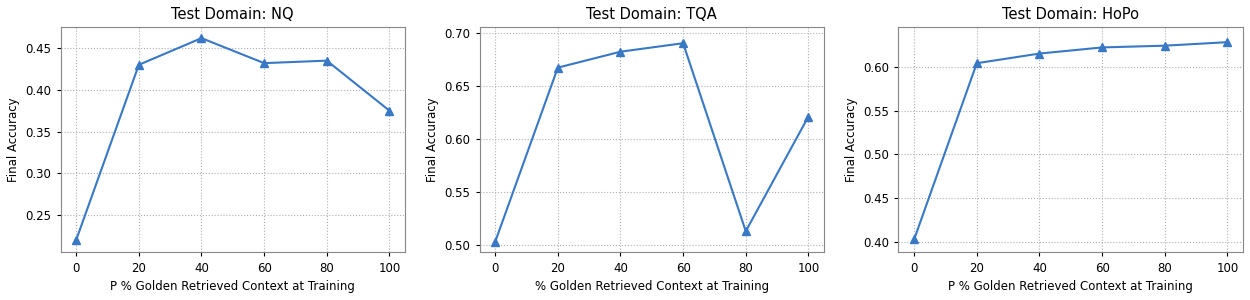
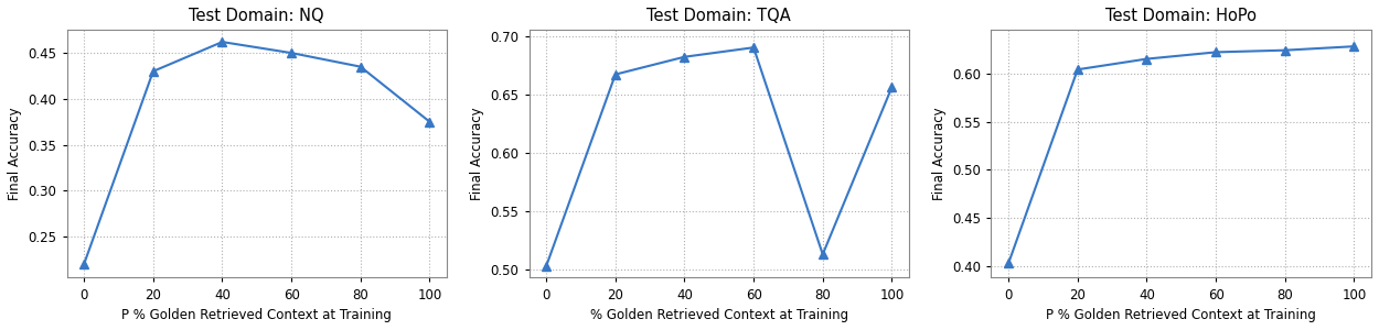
Test Domain: NQ/60: 0.432 -> 0.450
Test Domain: TQA/100: 0.621 -> 0.656
